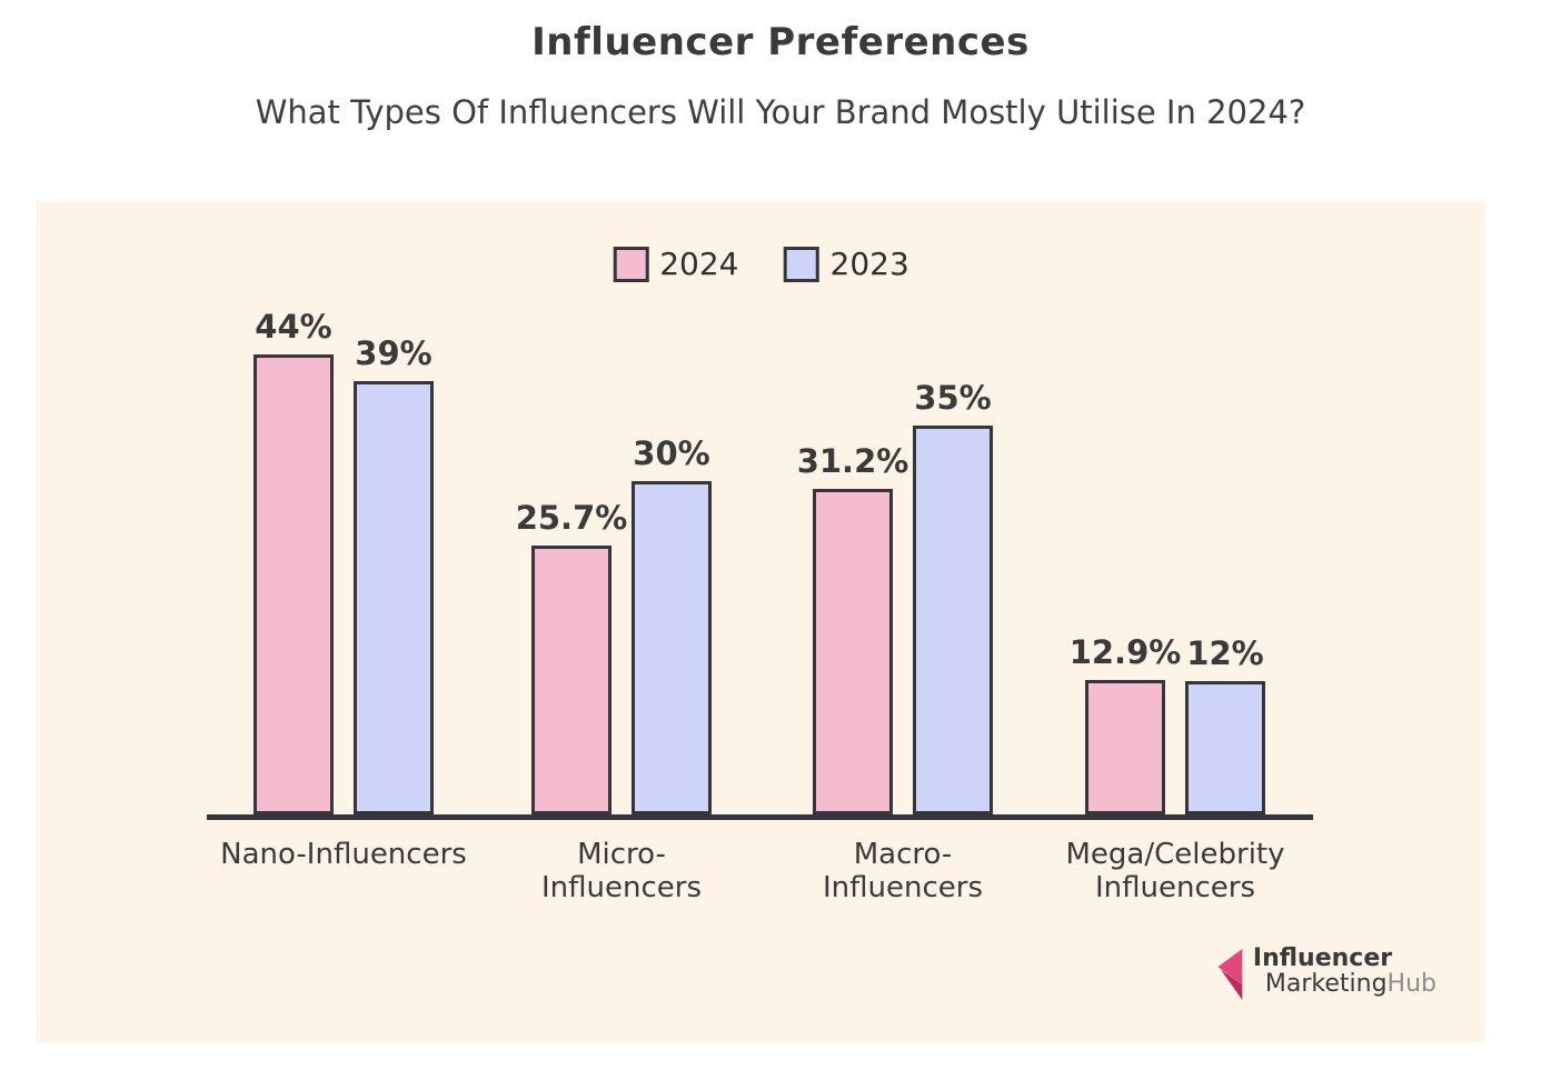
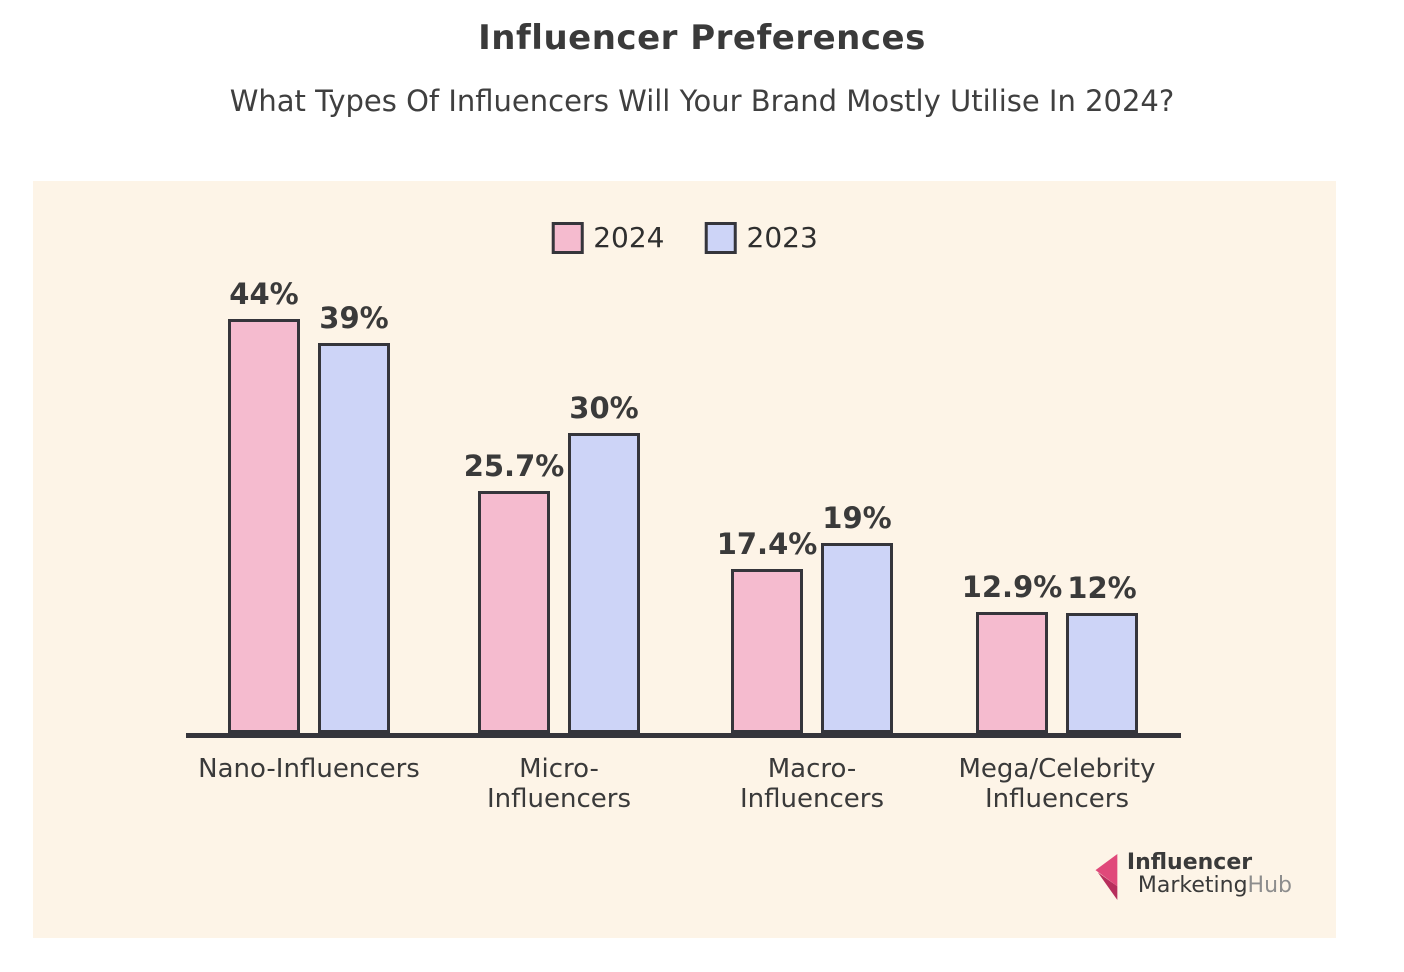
2024/Macro- Influencers: 31.2% -> 17.4%
2023/Macro- Influencers: 35% -> 19%
